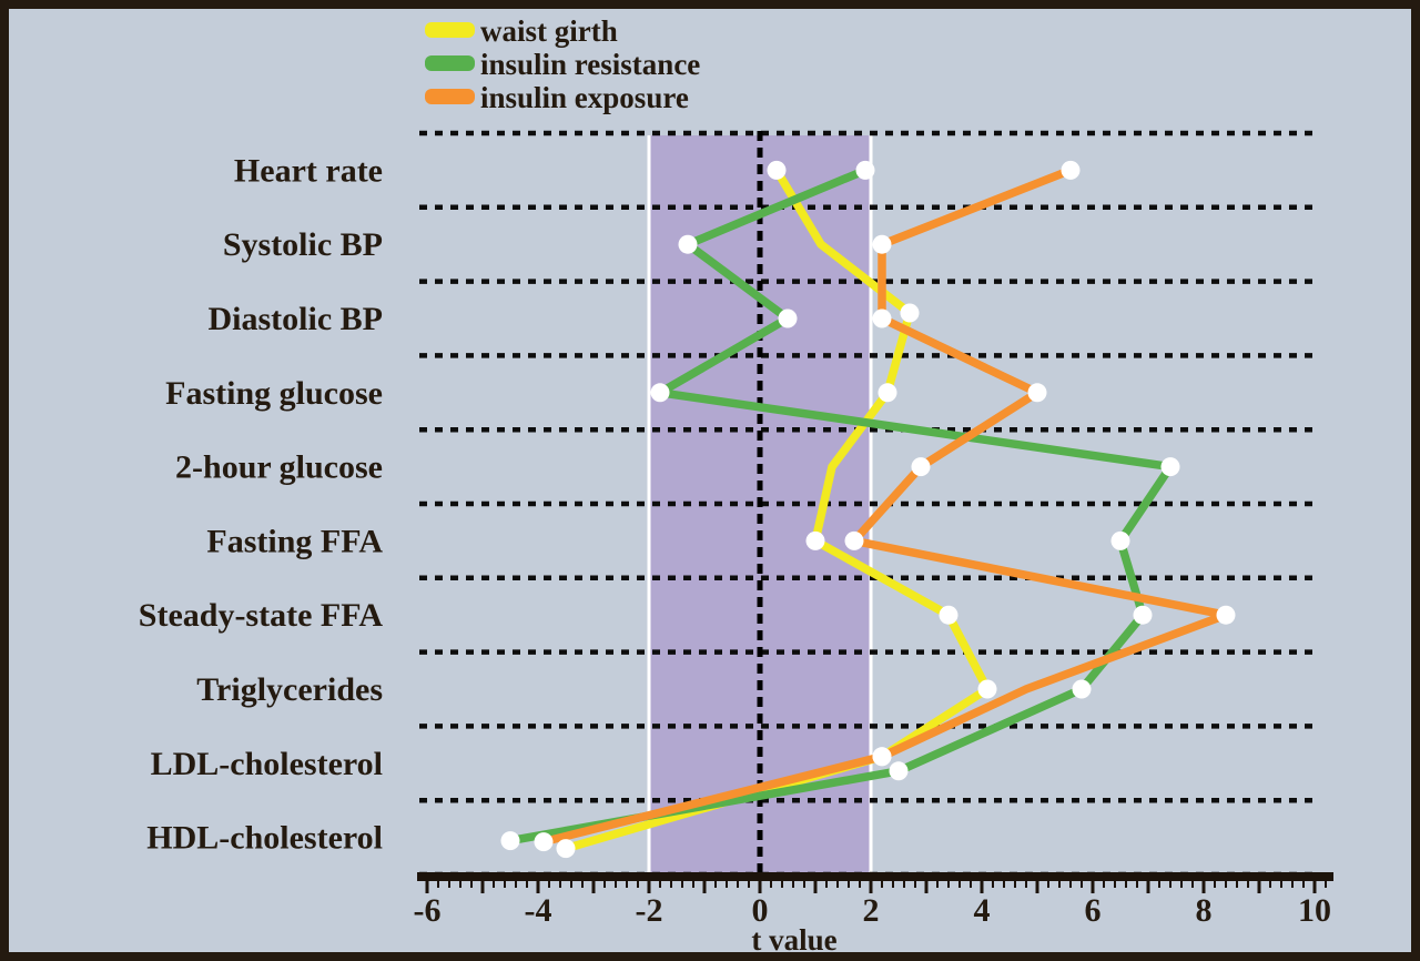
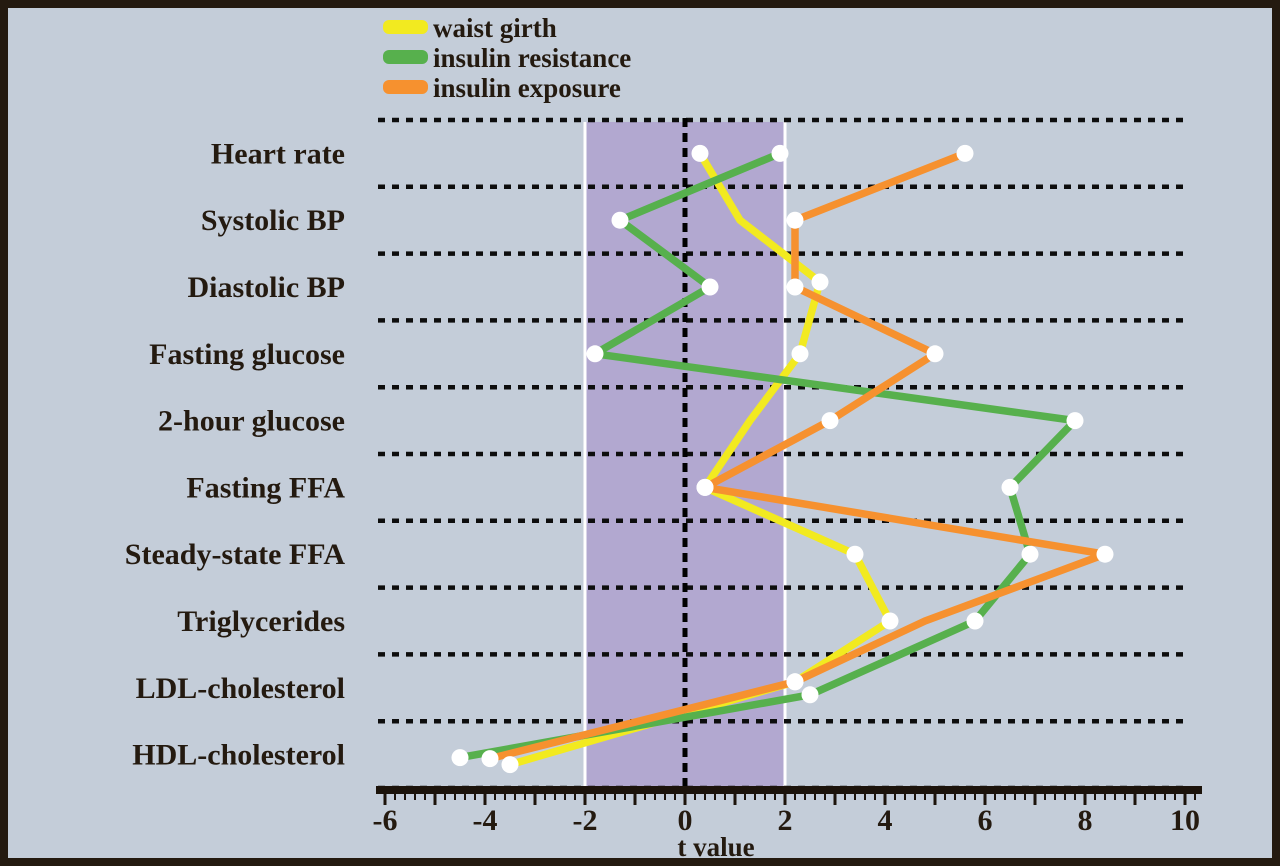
insulin resistance/2-hour glucose: 7.4 -> 7.8
waist girth/Fasting FFA: 1.0 -> 0.4
insulin exposure/Fasting FFA: 1.7 -> 0.4
